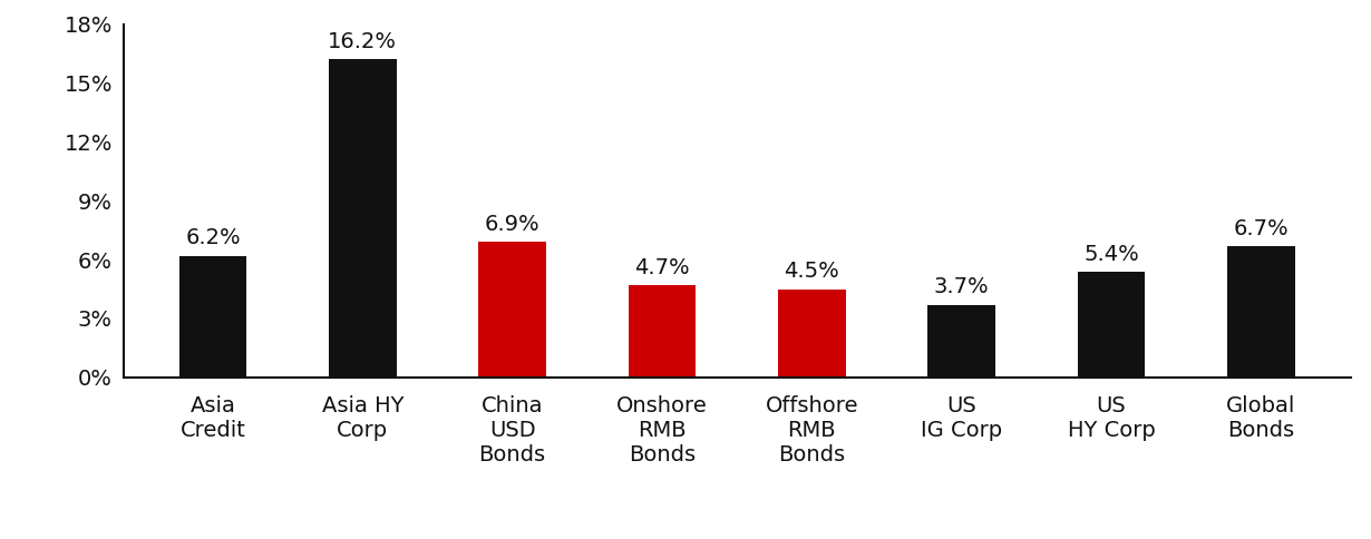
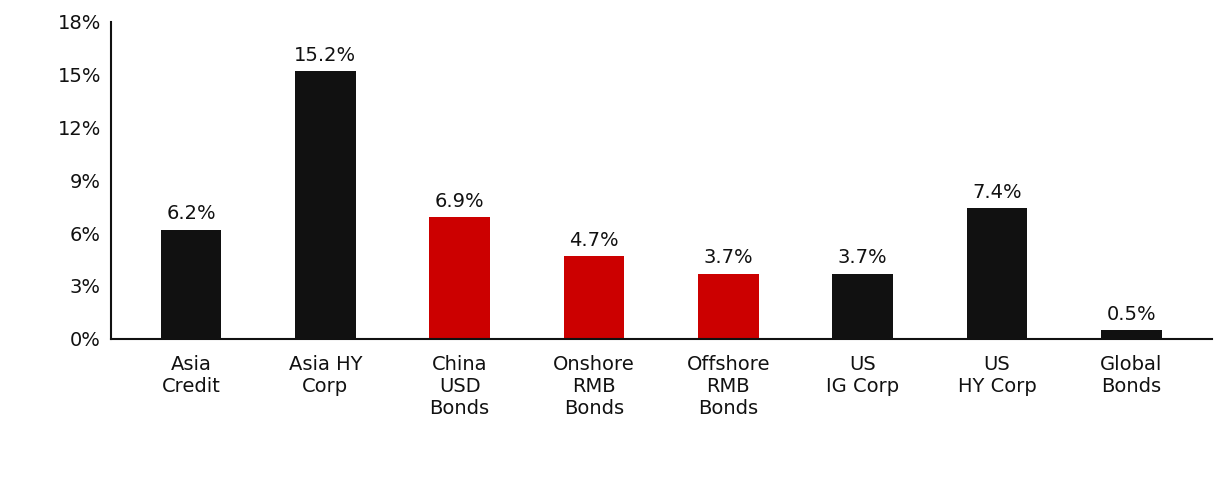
Asia HY Corp: 16.2% -> 15.2%
Offshore RMB Bonds: 4.5% -> 3.7%
US HY Corp: 5.4% -> 7.4%
Global Bonds: 6.7% -> 0.5%
